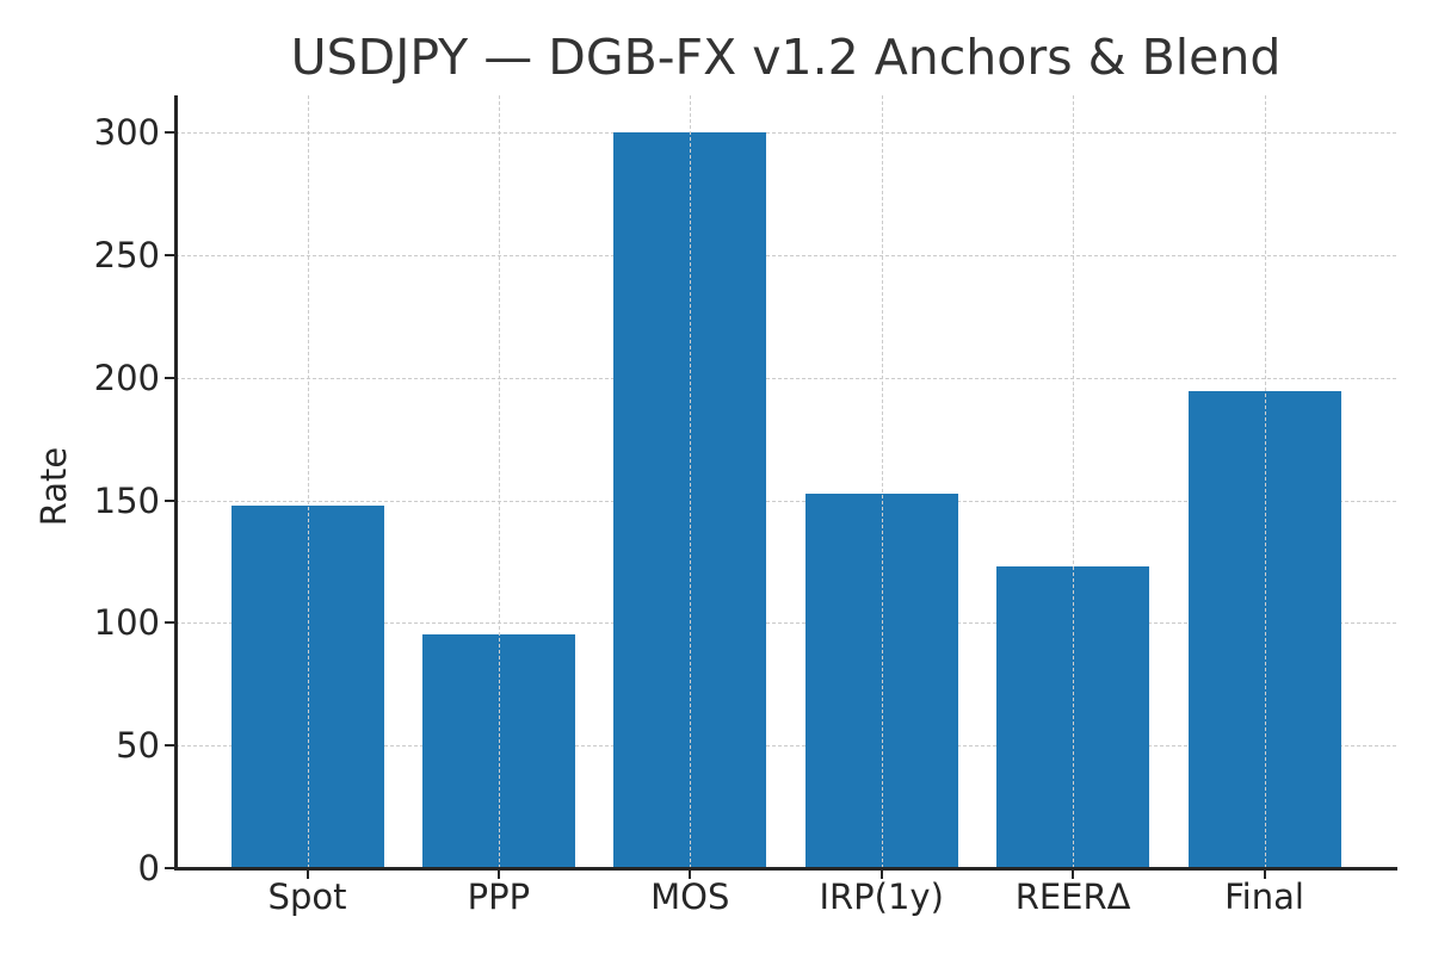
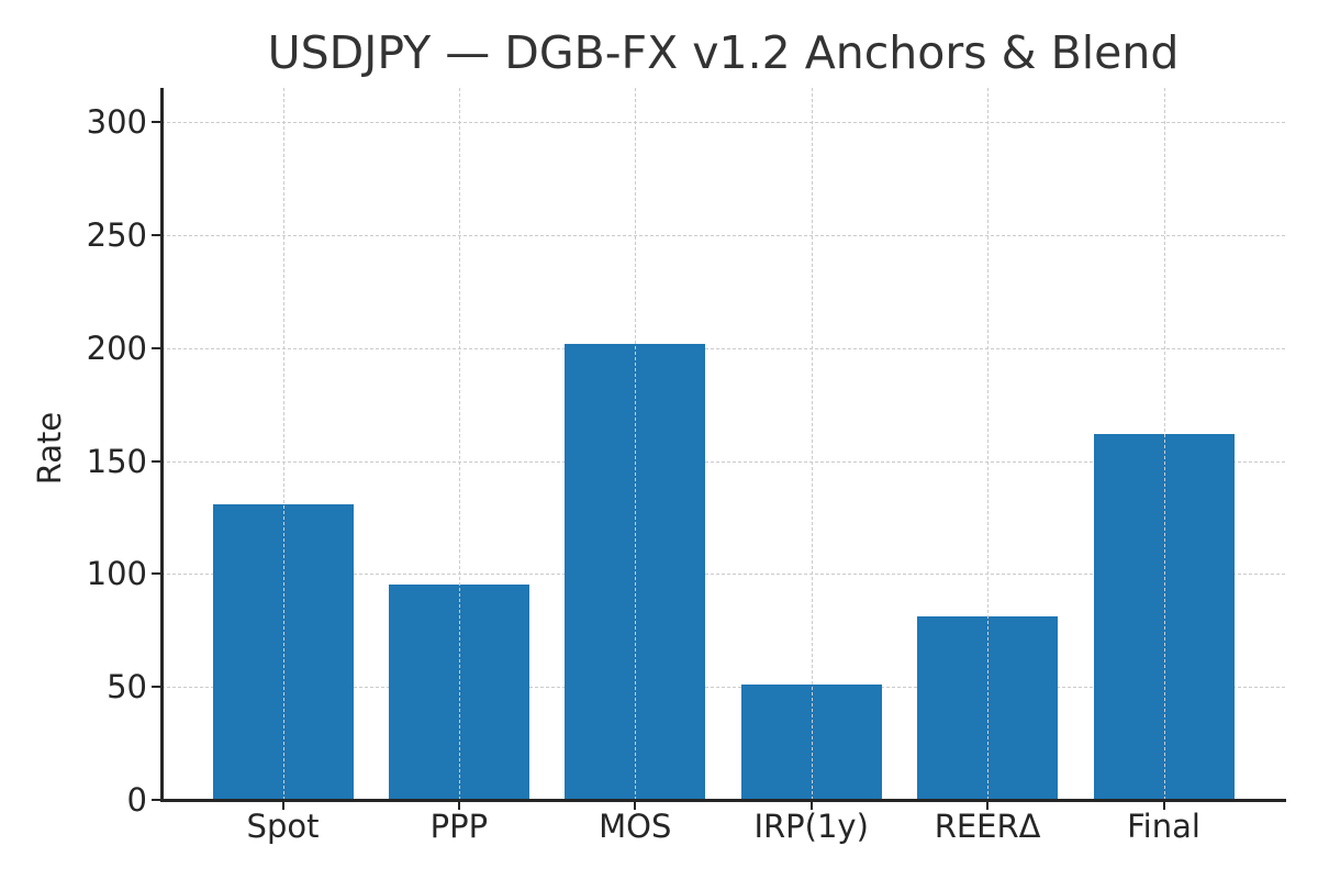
Spot: 148 -> 131
MOS: 300 -> 202
IRP(1y): 153 -> 51
REERΔ: 123 -> 81
Final: 194 -> 162
